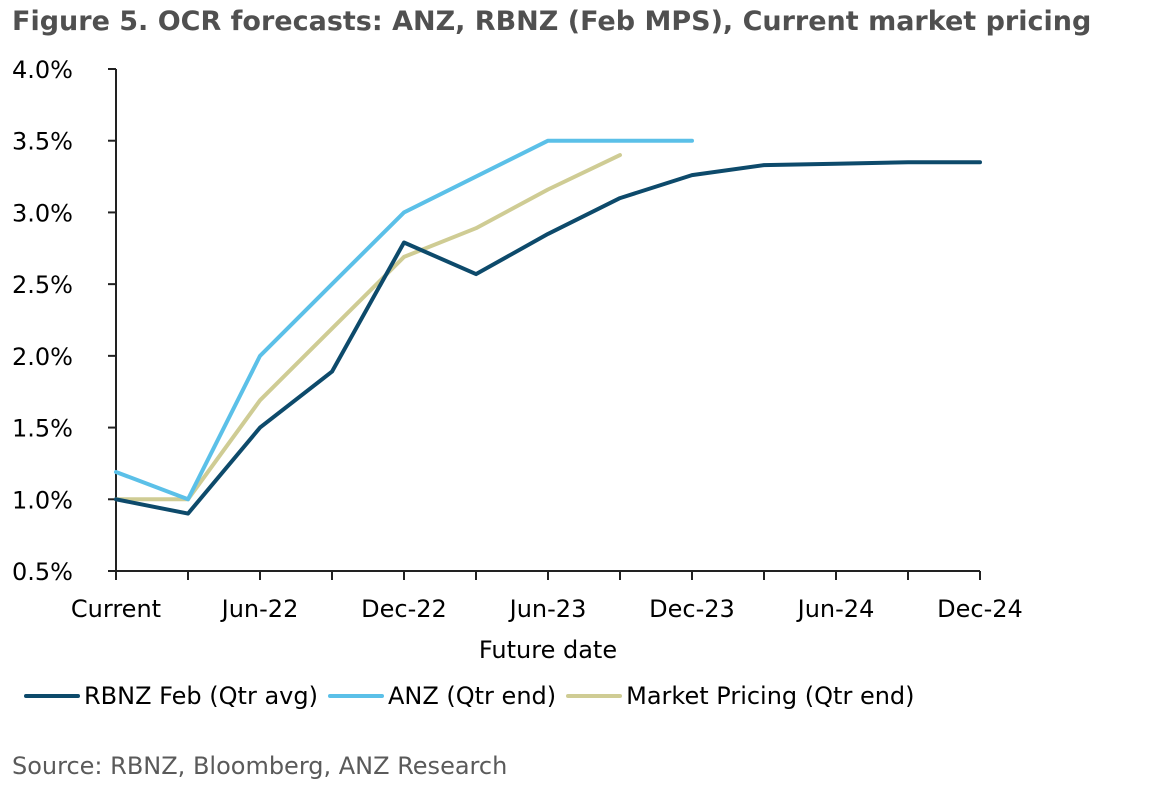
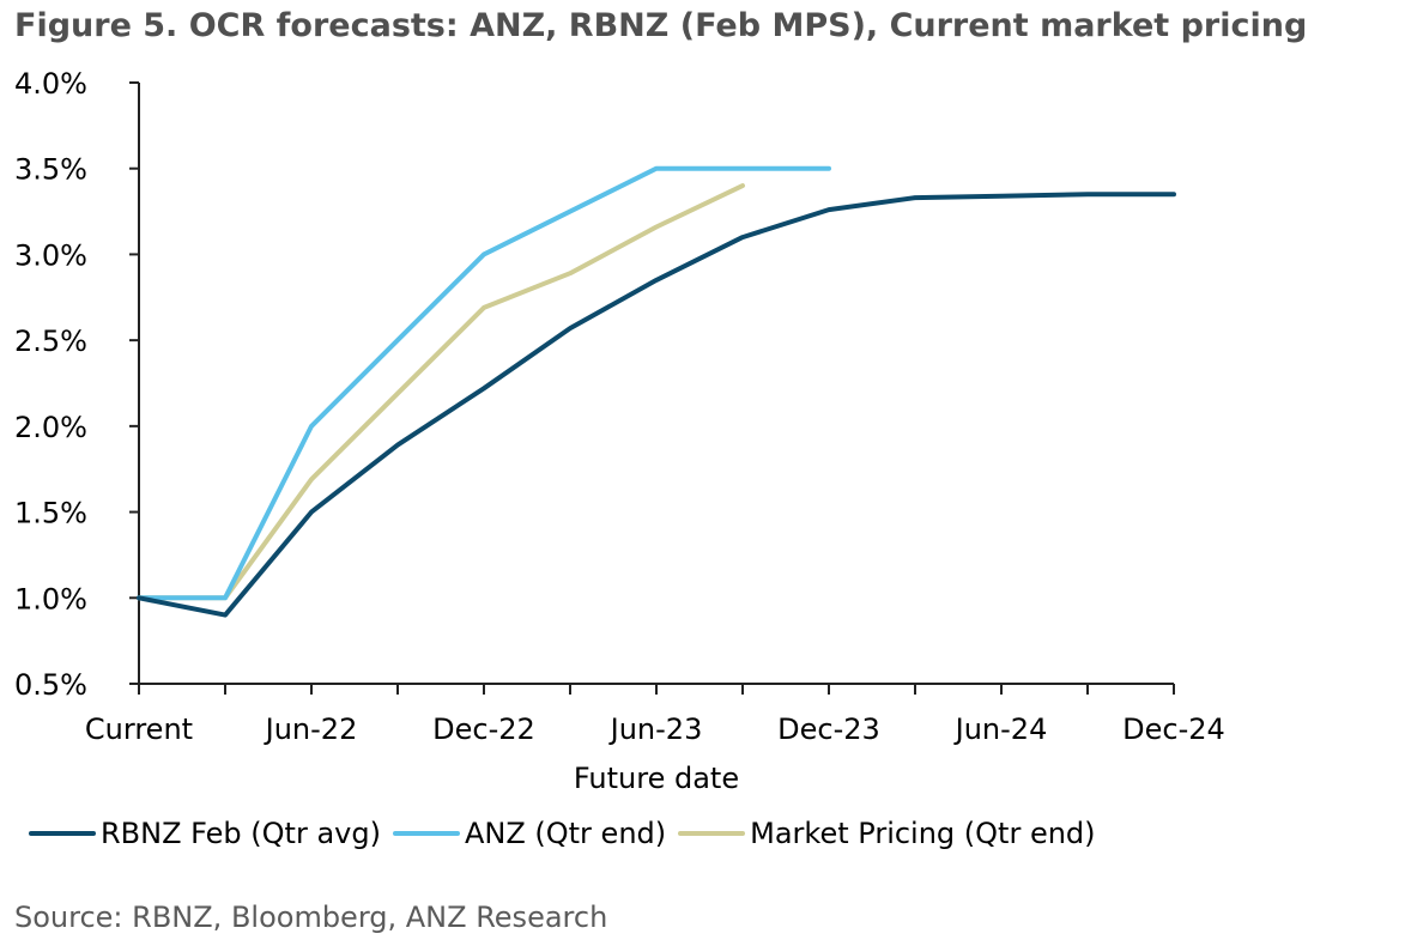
ANZ (Qtr end)/Current: 1.19% -> 1.00%
RBNZ Feb (Qtr avg)/Dec-22: 2.79% -> 2.22%
